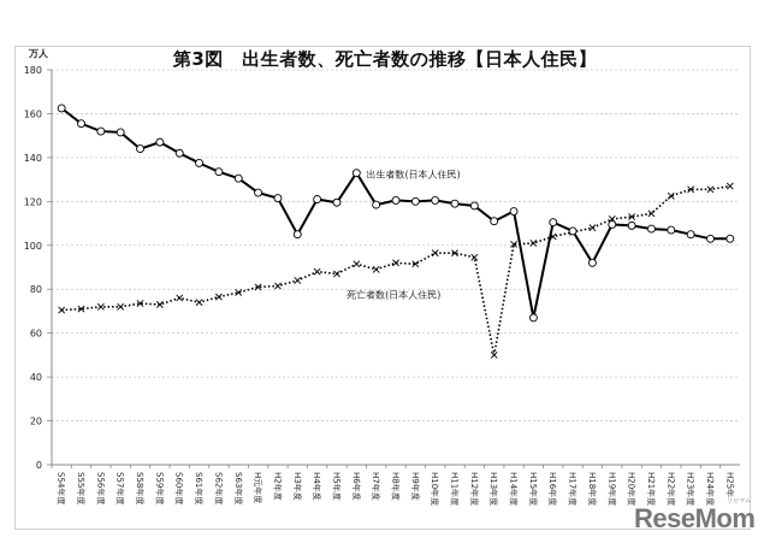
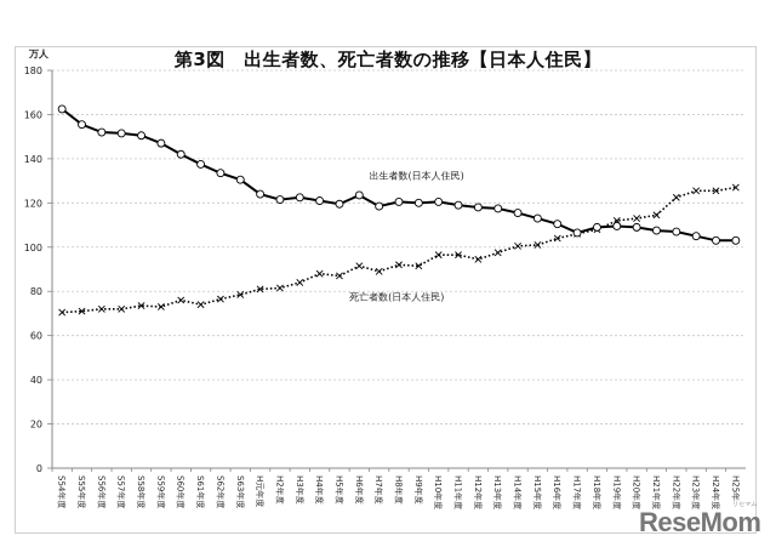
出生者数(日本人住民)/S58年度: 144 -> 150
出生者数(日本人住民)/H3年度: 105 -> 122
出生者数(日本人住民)/H6年度: 133 -> 124
出生者数(日本人住民)/H13年度: 111 -> 118
死亡者数(日本人住民)/H13年度: 50 -> 98
出生者数(日本人住民)/H15年度: 67 -> 113
出生者数(日本人住民)/H18年度: 92 -> 109
